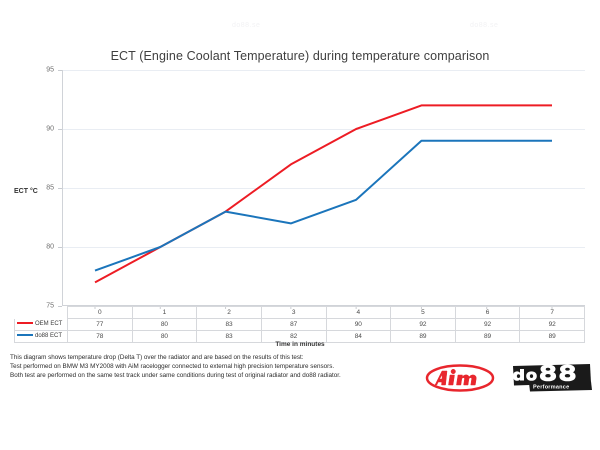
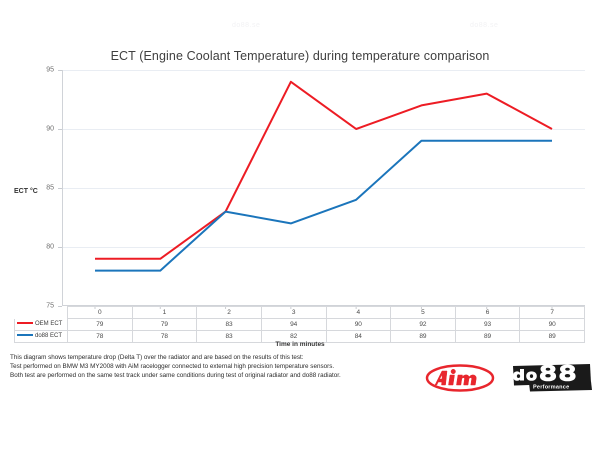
OEM ECT/0: 77 -> 79
OEM ECT/1: 80 -> 79
do88 ECT/1: 80 -> 78
OEM ECT/3: 87 -> 94
OEM ECT/6: 92 -> 93
OEM ECT/7: 92 -> 90
